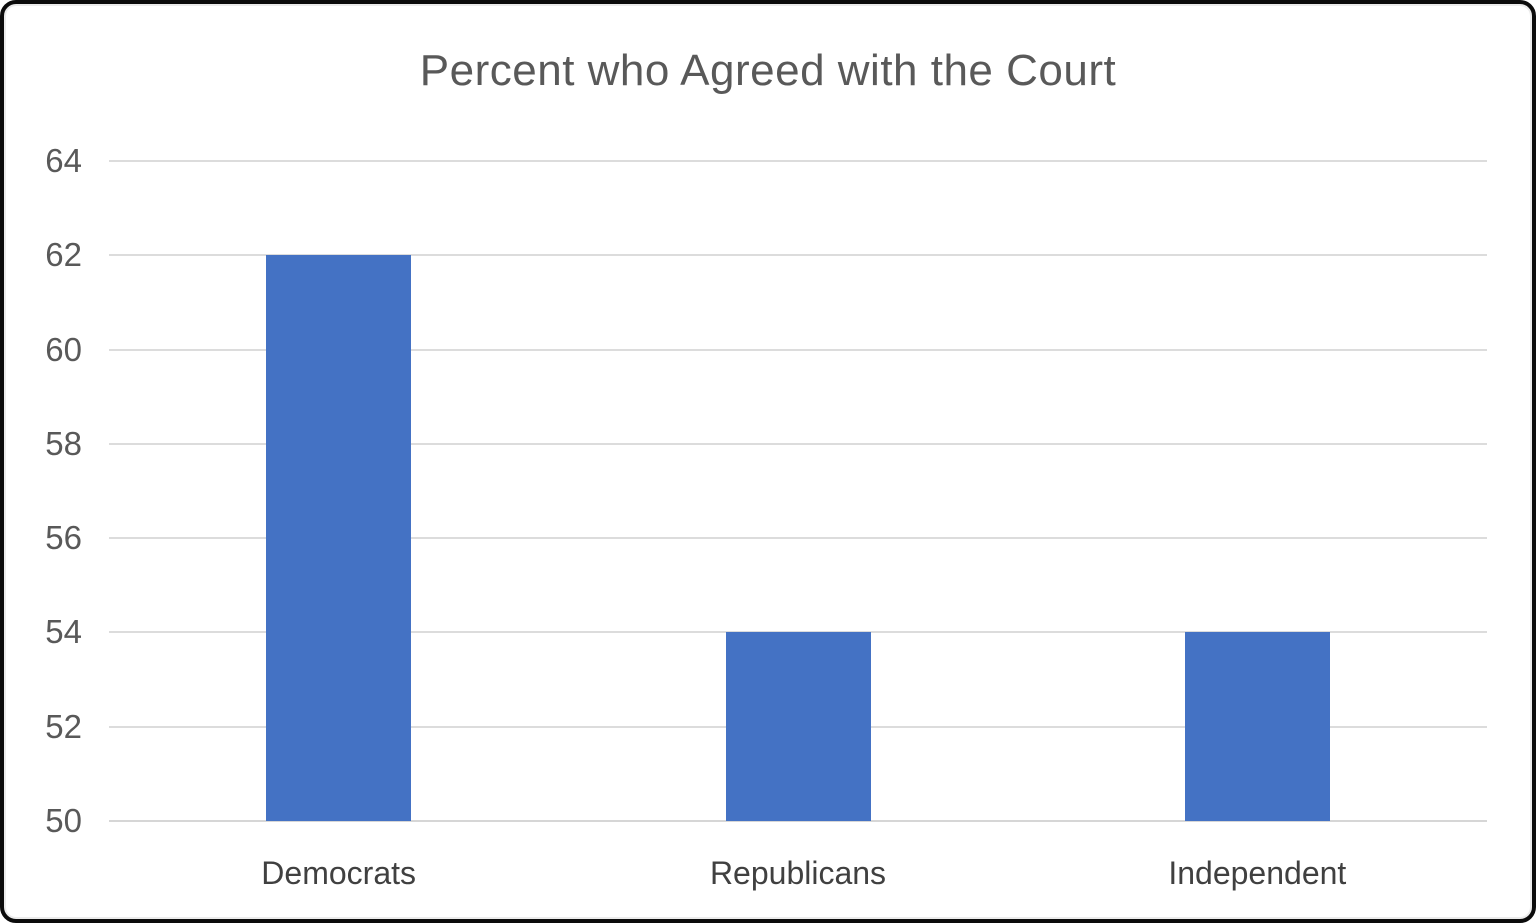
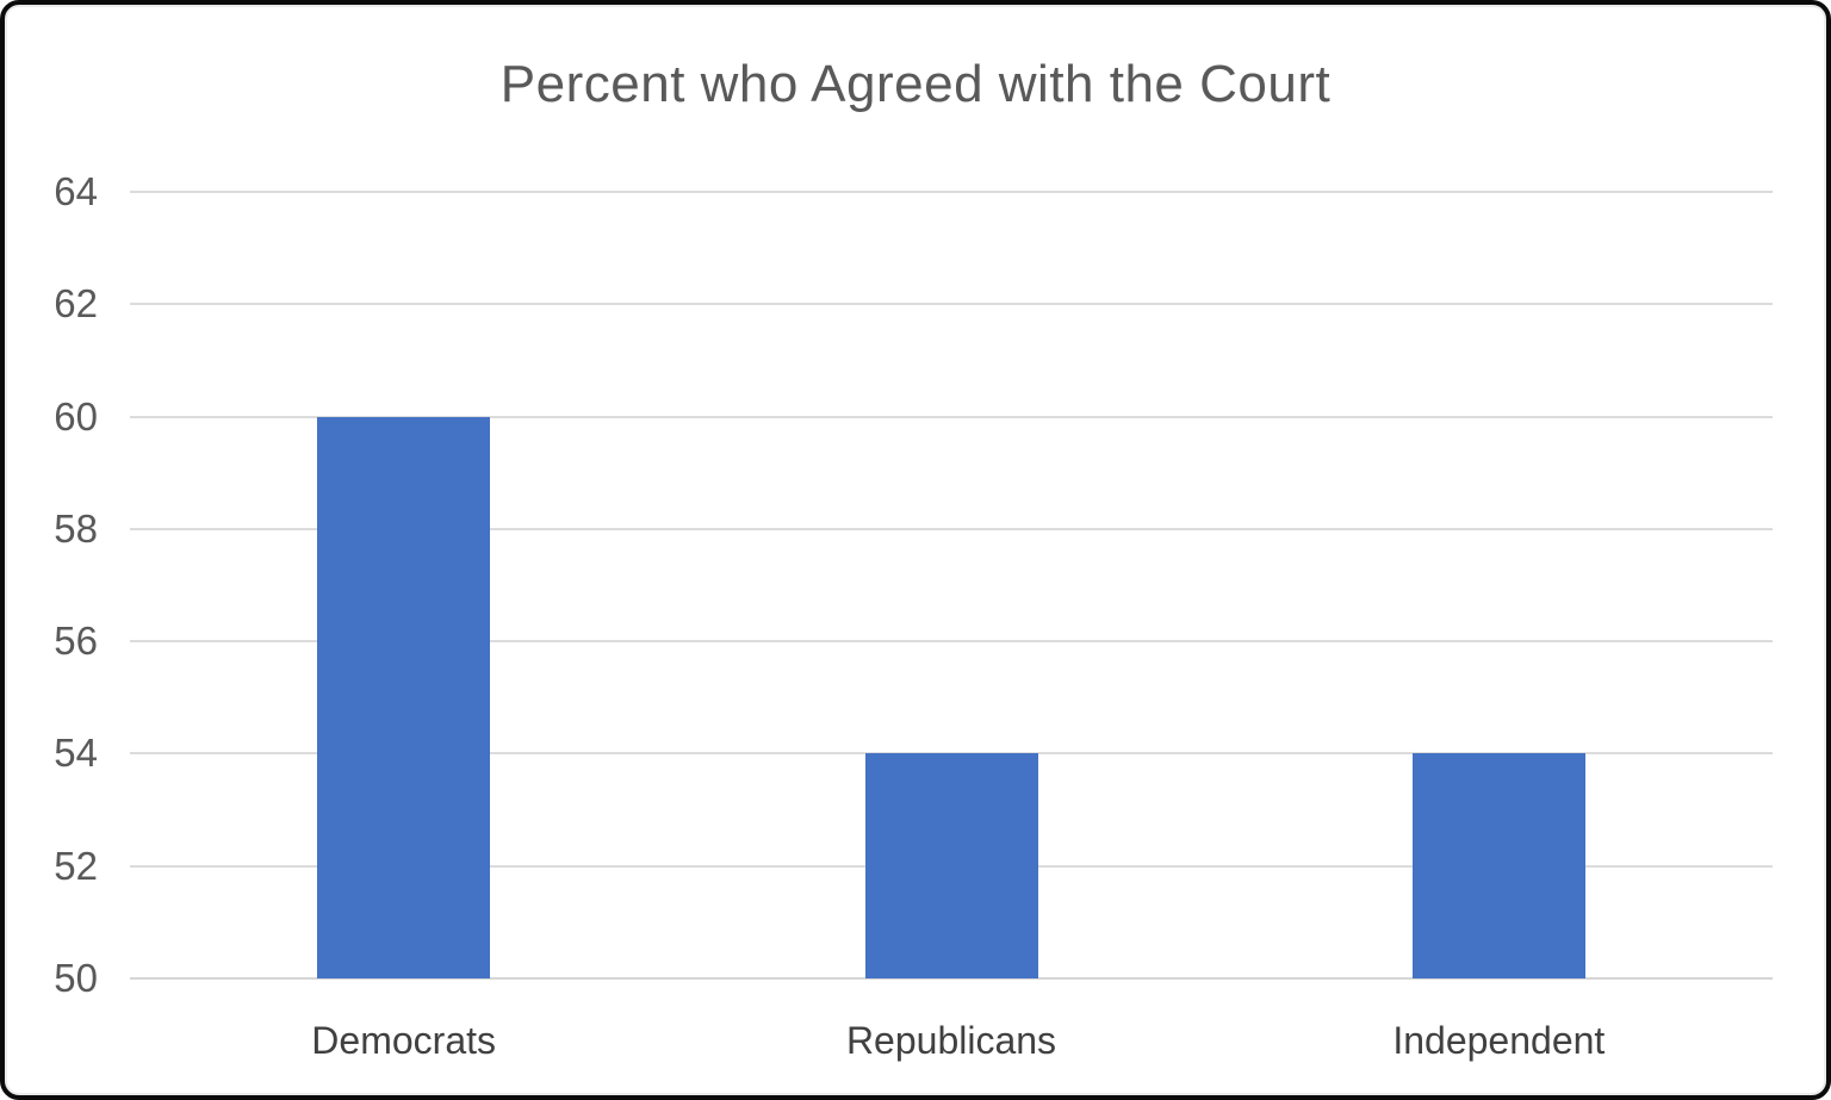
Democrats: 62 -> 60
